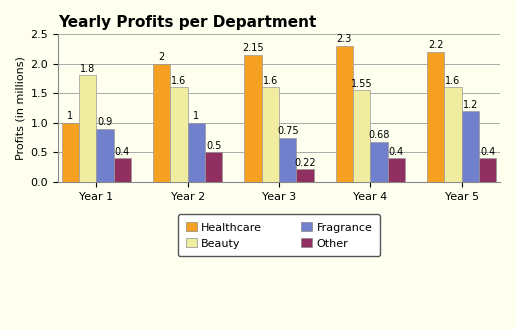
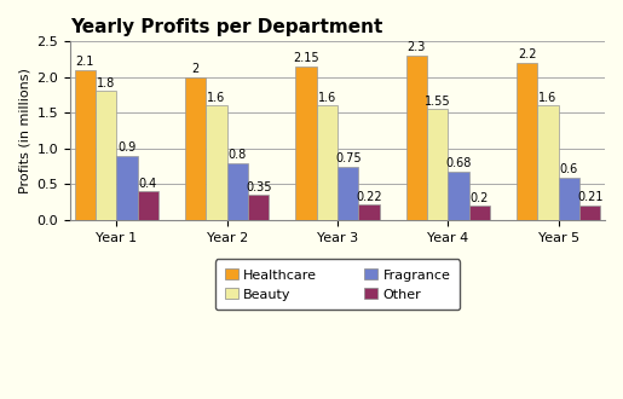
Healthcare/Year 1: 1 -> 2.1
Fragrance/Year 2: 1 -> 0.8
Other/Year 2: 0.5 -> 0.35
Other/Year 4: 0.4 -> 0.2
Fragrance/Year 5: 1.2 -> 0.6
Other/Year 5: 0.4 -> 0.21
